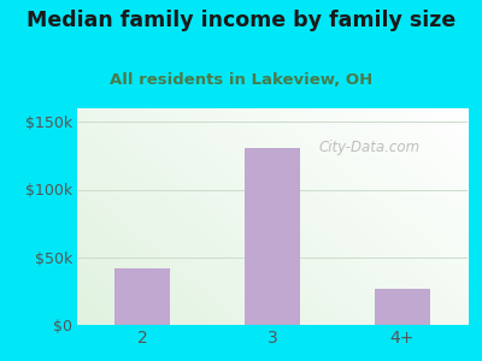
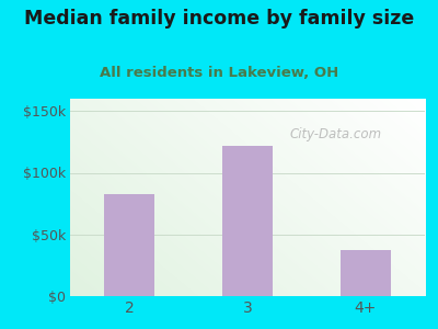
2: $42k -> $83k
3: $131k -> $122k
4+: $27k -> $37k
